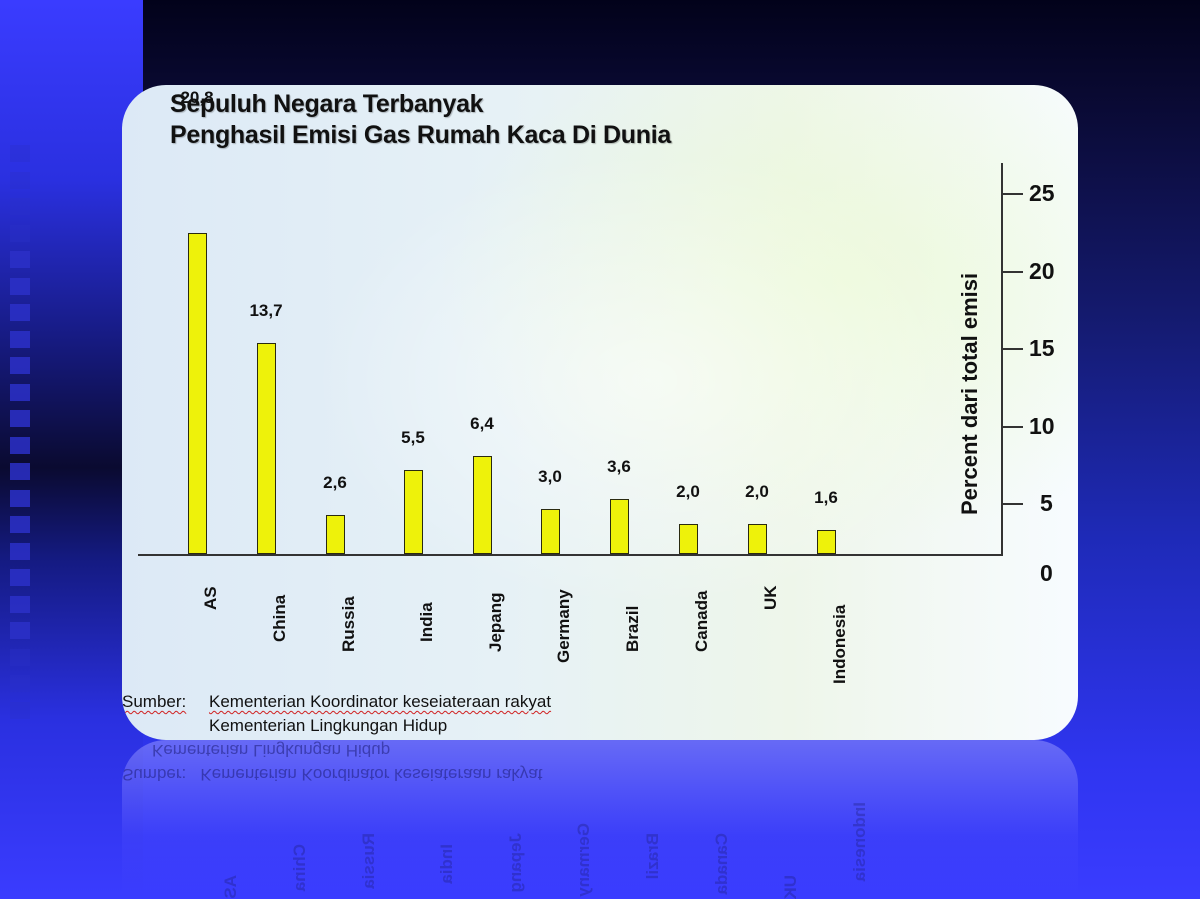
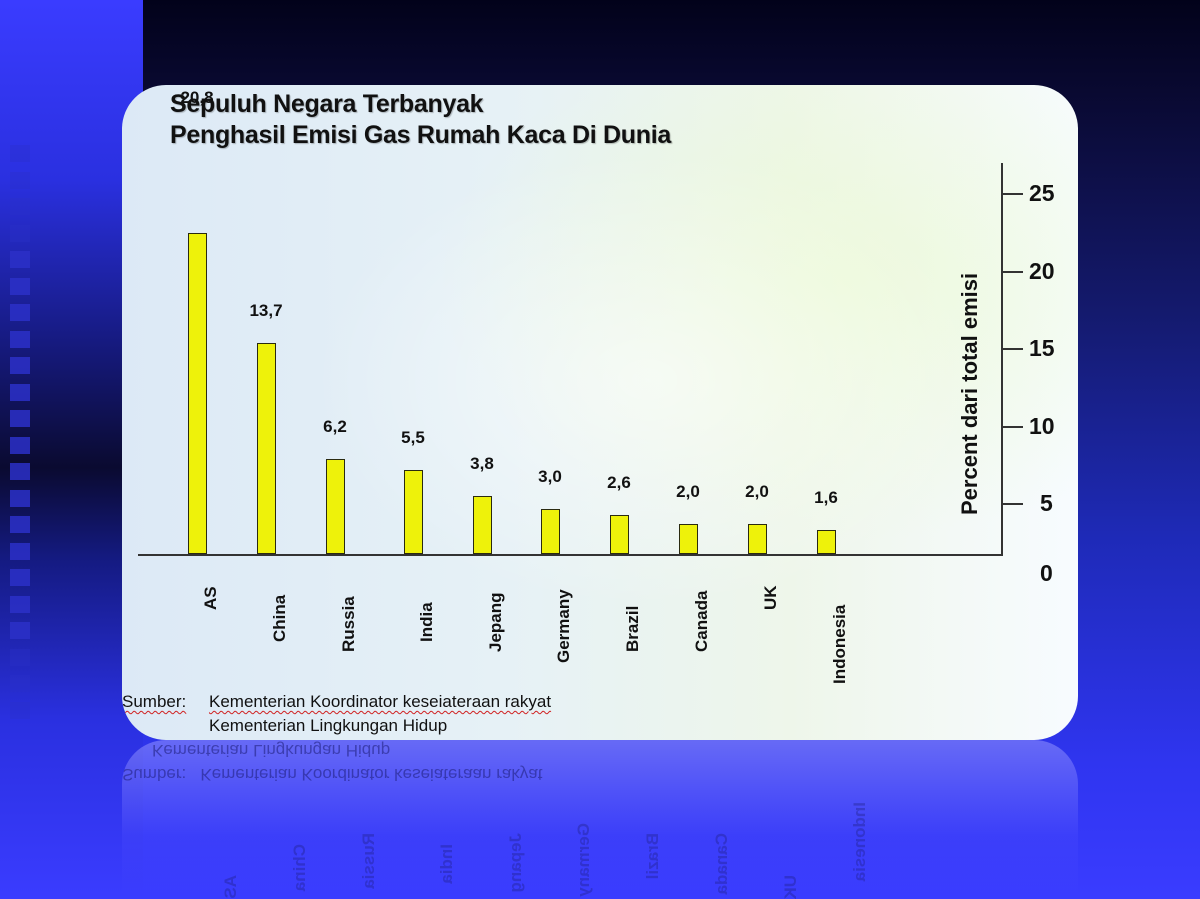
Russia: 2,6 -> 6,2
Jepang: 6,4 -> 3,8
Brazil: 3,6 -> 2,6
